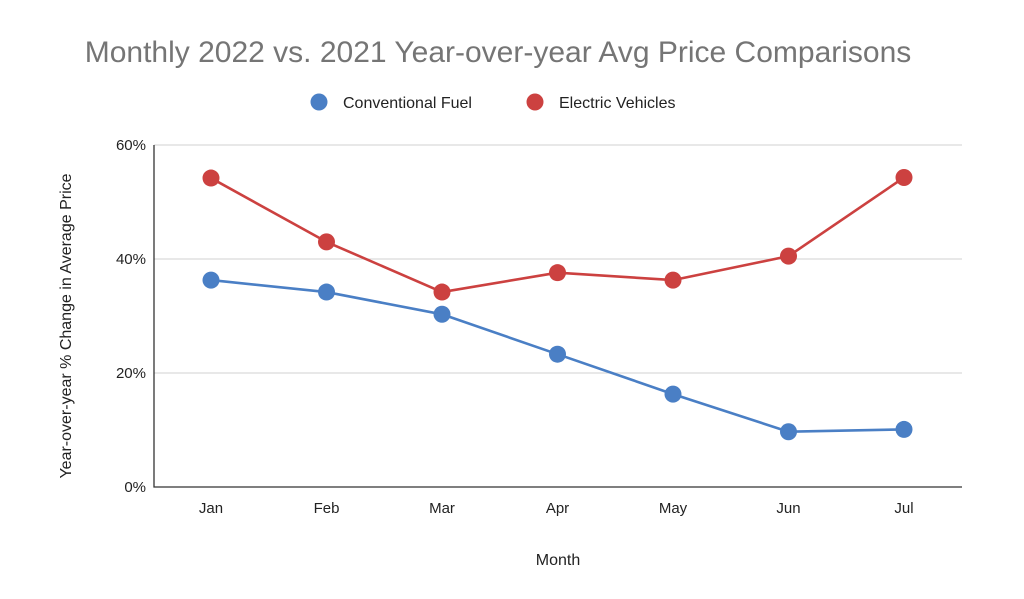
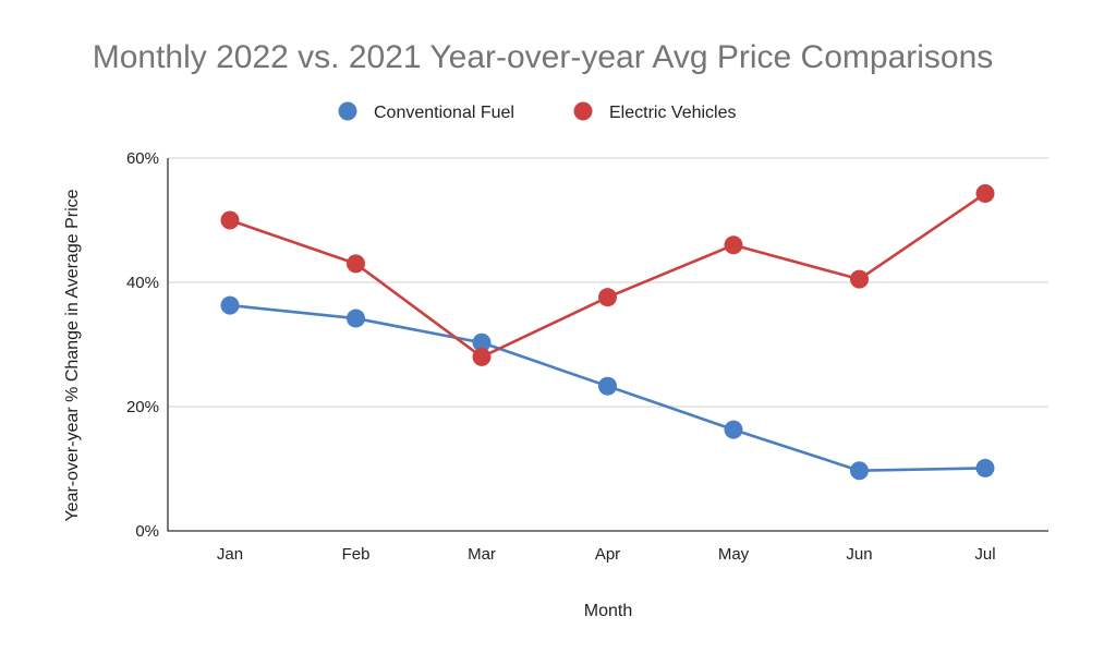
Electric Vehicles/Jan: 54% -> 50%
Electric Vehicles/Mar: 34% -> 28%
Electric Vehicles/May: 36% -> 46%
